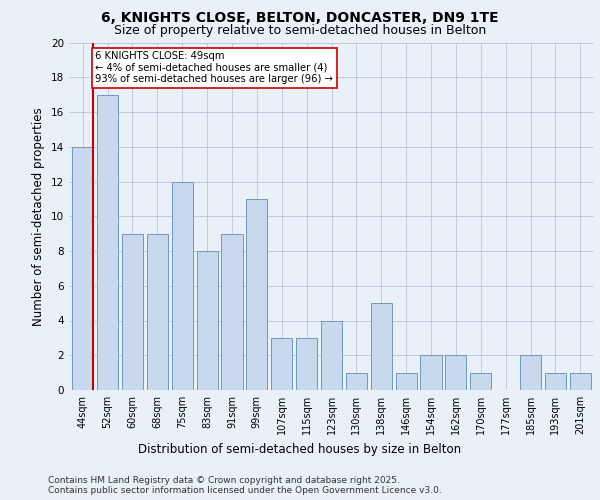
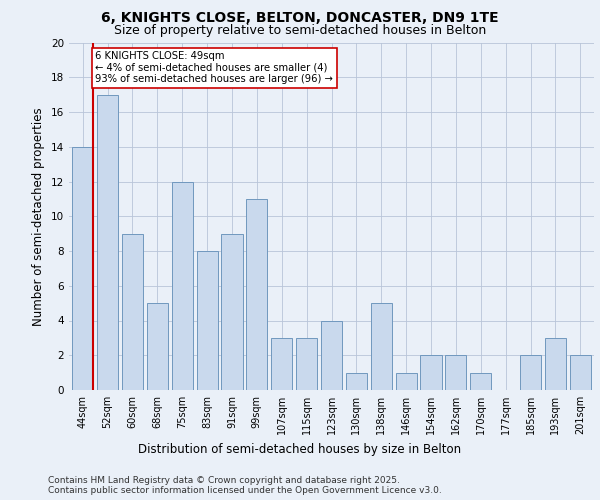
68sqm: 9 -> 5
193sqm: 1 -> 3
201sqm: 1 -> 2
